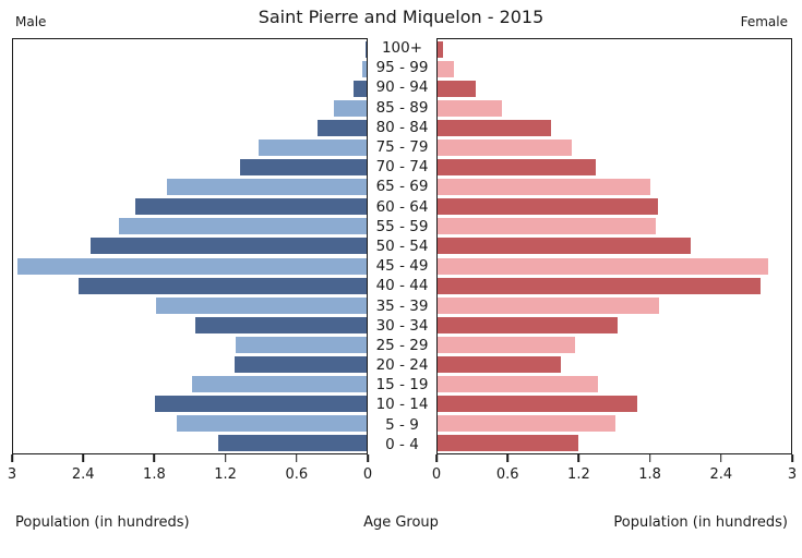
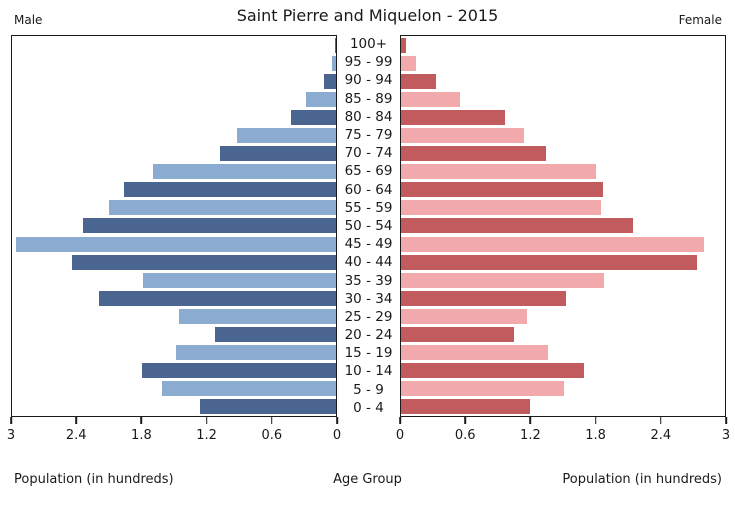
Male/30 - 34: 1.45 -> 2.19
Male/25 - 29: 1.11 -> 1.45
